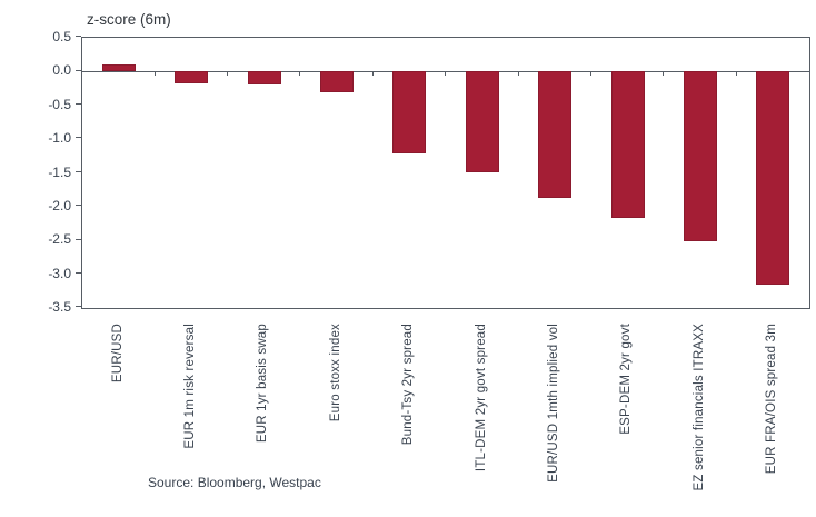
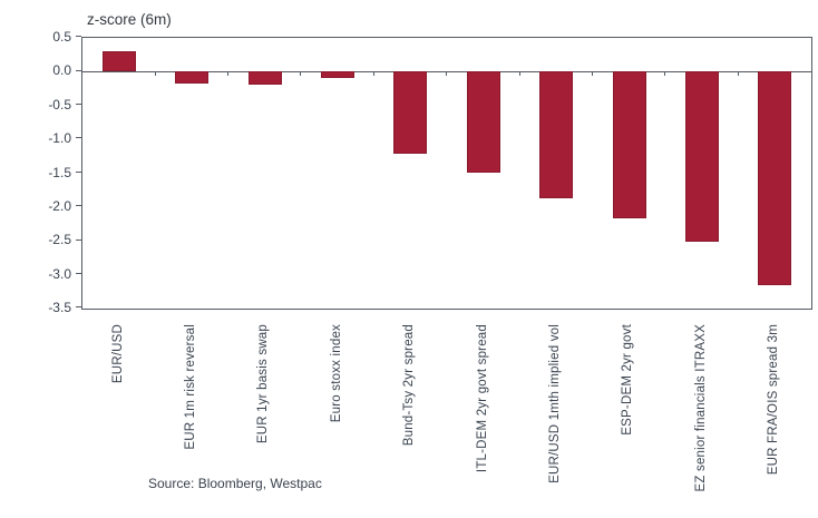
EUR/USD: 0.1 -> 0.3
Euro stoxx index: -0.3 -> -0.1
